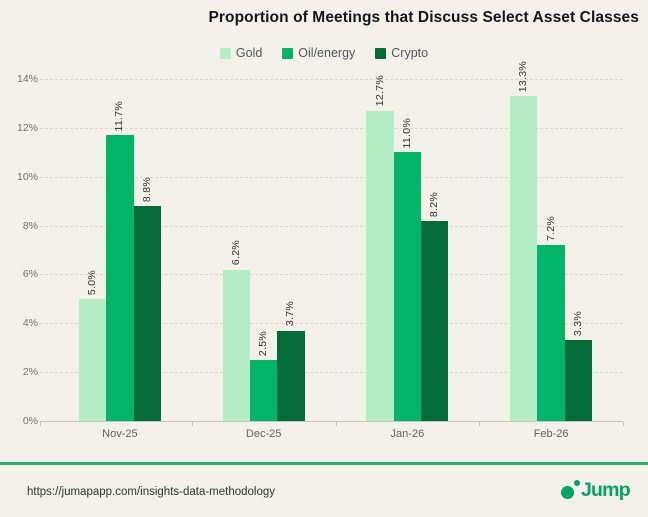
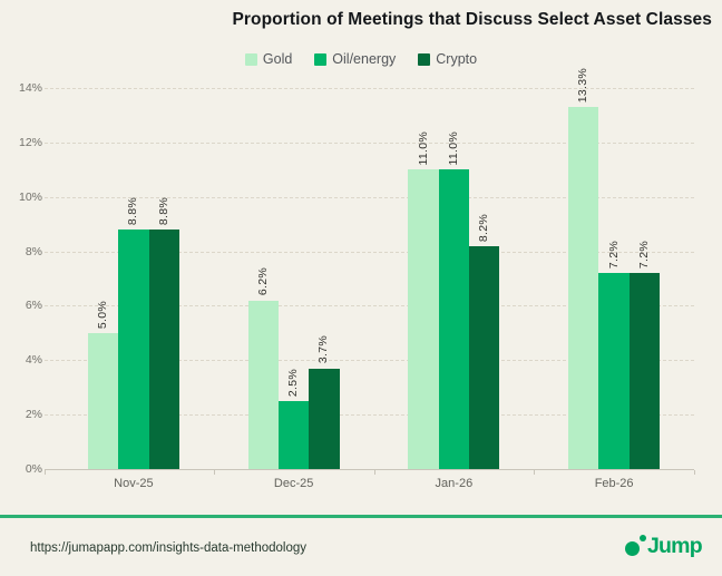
Oil/energy/Nov-25: 11.7% -> 8.8%
Gold/Jan-26: 12.7% -> 11.0%
Crypto/Feb-26: 3.3% -> 7.2%
